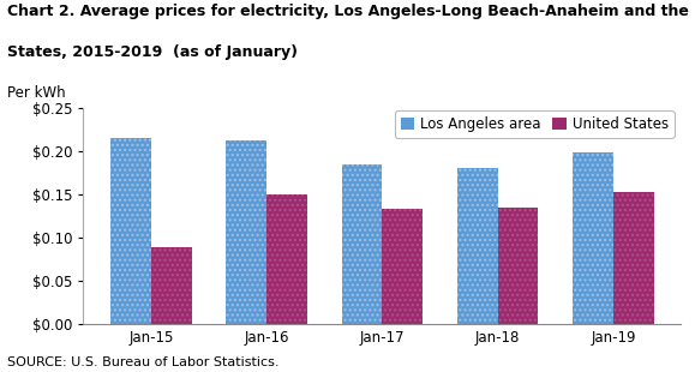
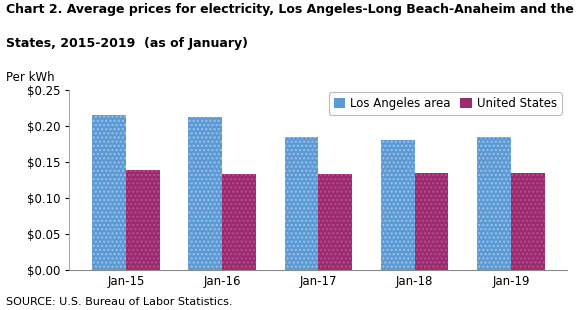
United States/Jan-15: $0.088 -> $0.138
United States/Jan-16: $0.150 -> $0.133
Los Angeles area/Jan-19: $0.198 -> $0.184
United States/Jan-19: $0.152 -> $0.134
